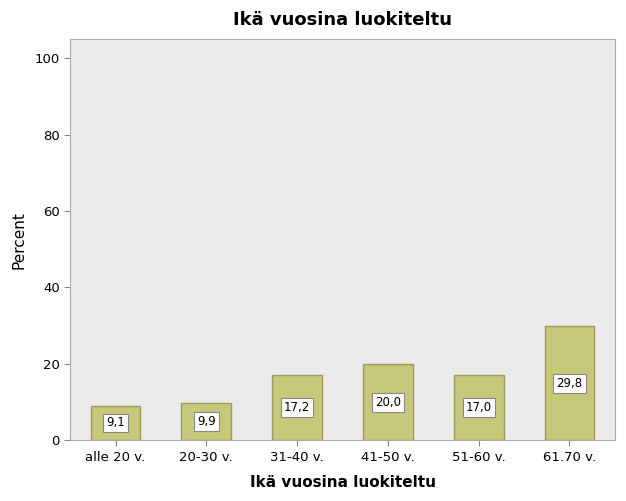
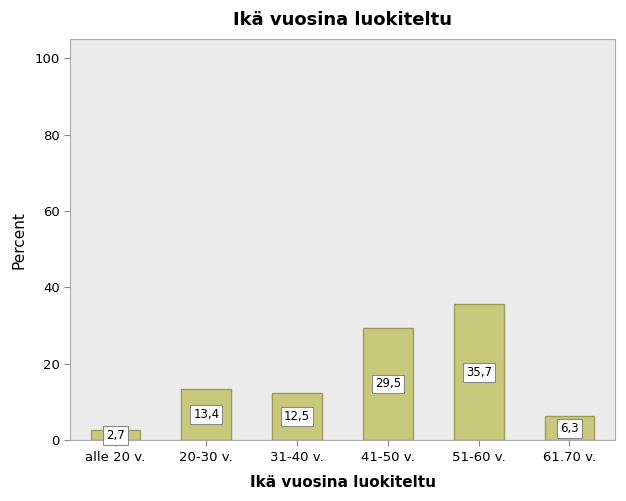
alle 20 v.: 9,1 -> 2,7
20-30 v.: 9,9 -> 13,4
31-40 v.: 17,2 -> 12,5
41-50 v.: 20,0 -> 29,5
51-60 v.: 17,0 -> 35,7
61.70 v.: 29,8 -> 6,3
